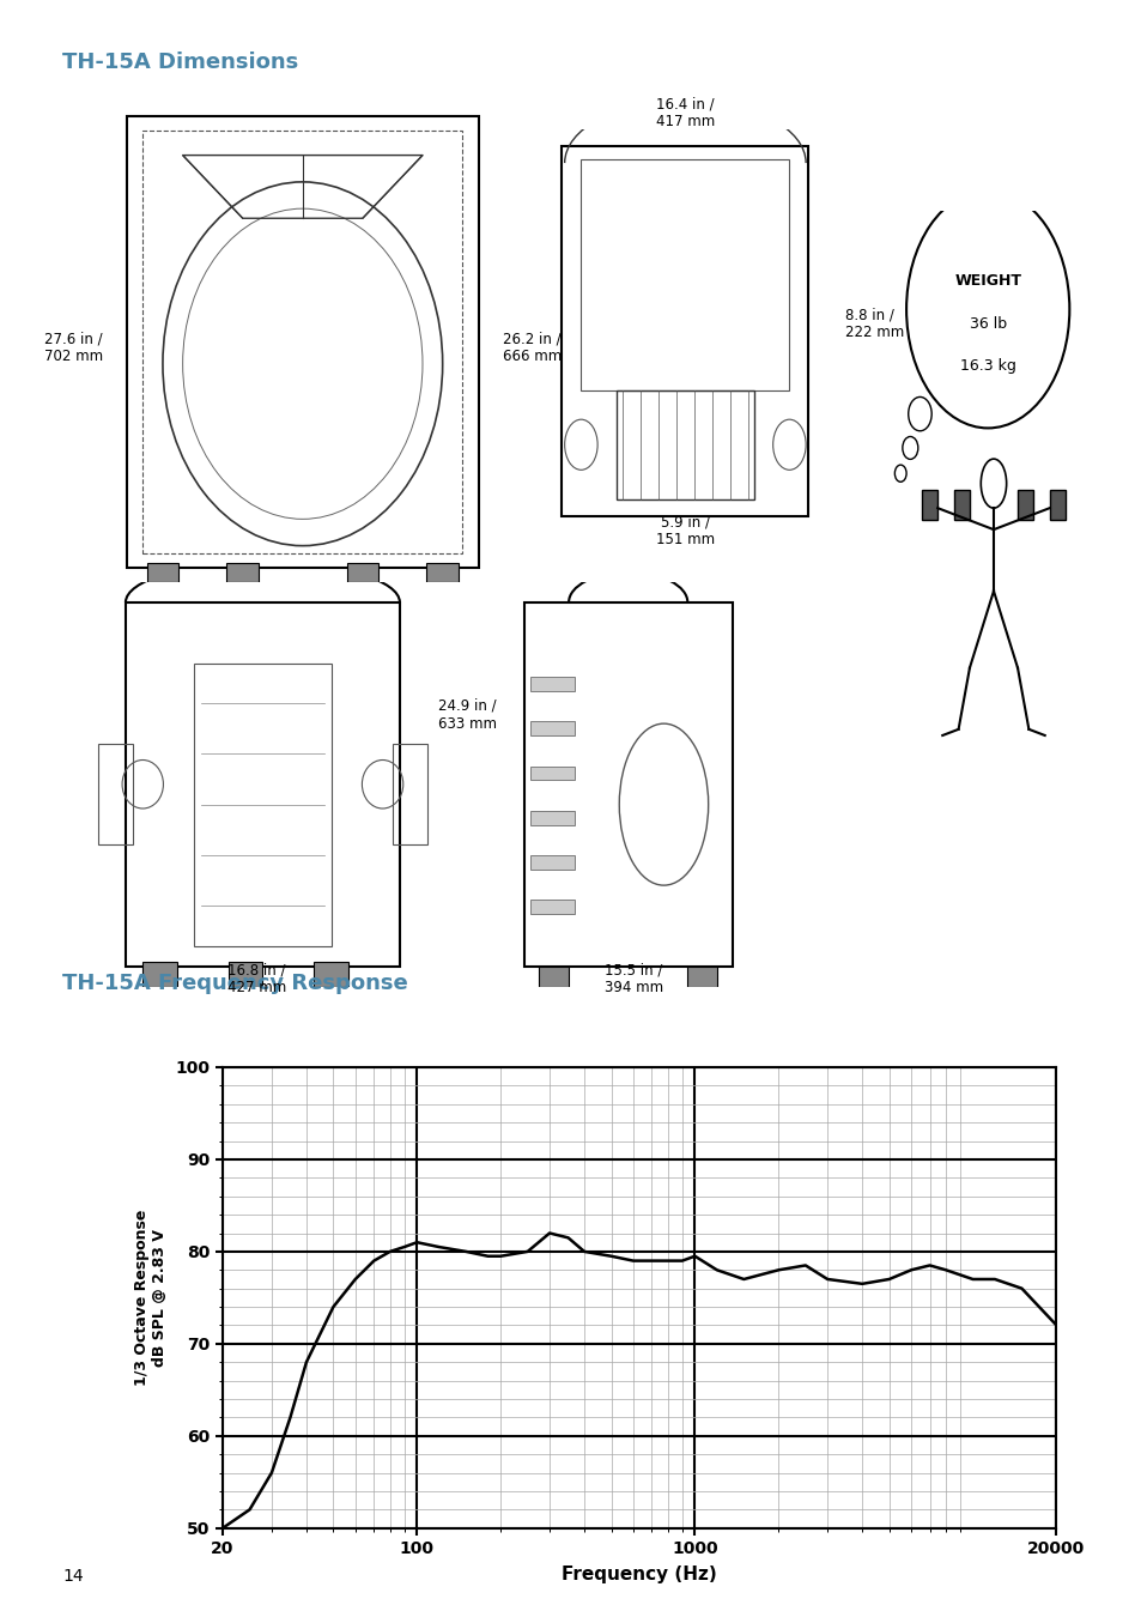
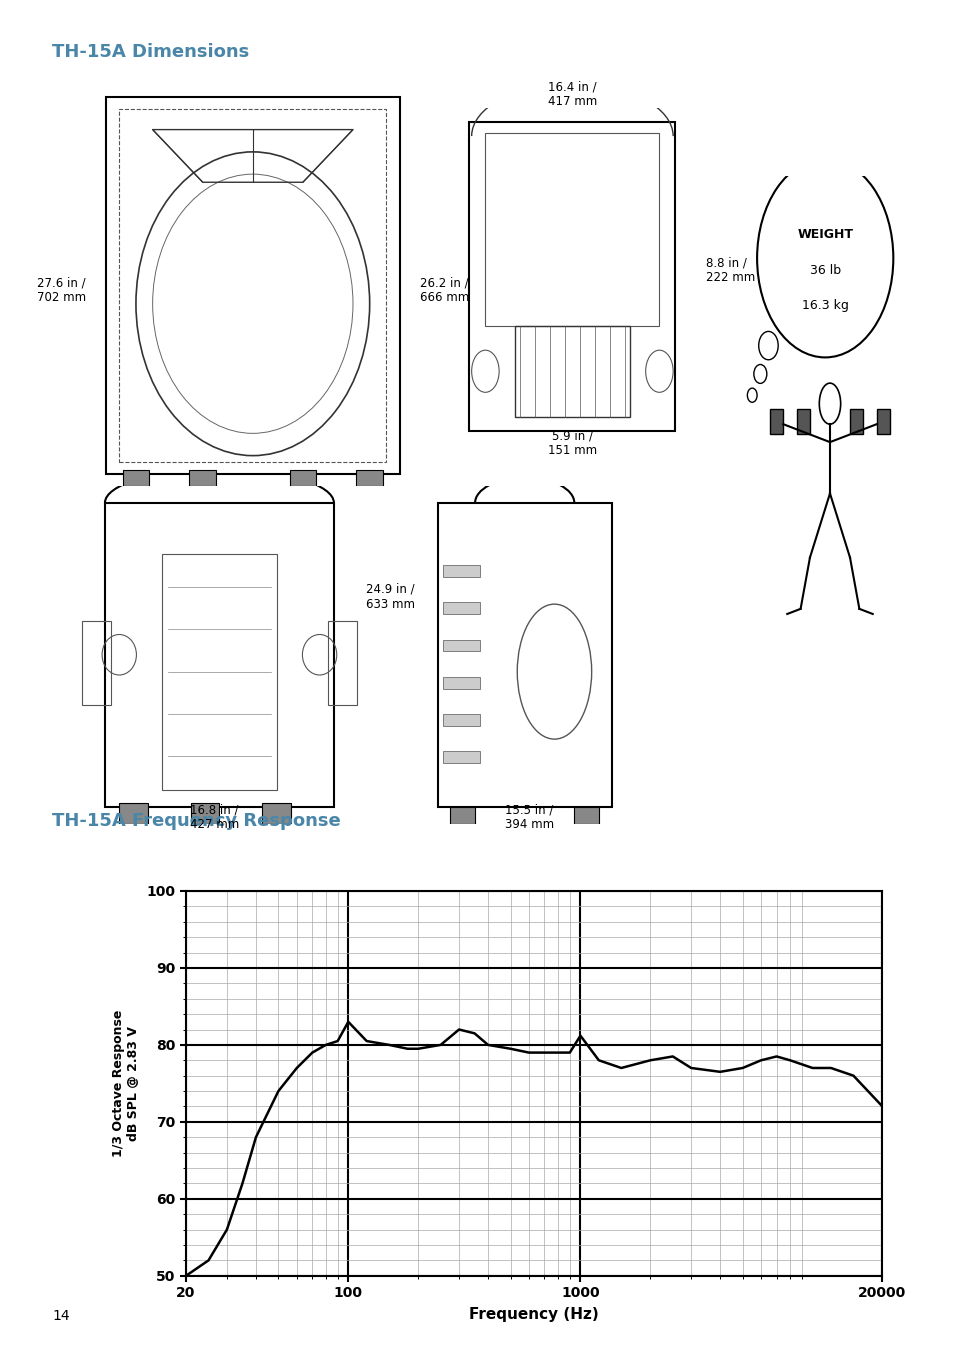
100: 81.0 -> 83.0
1000: 79.5 -> 81.2
